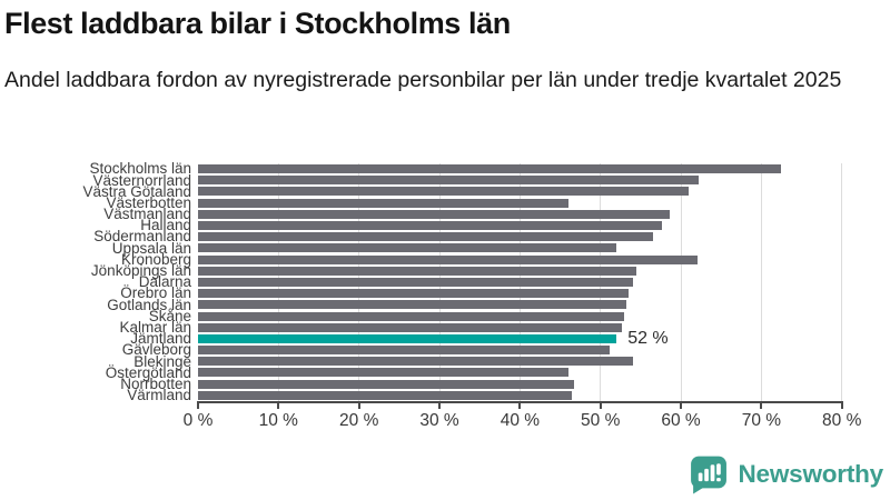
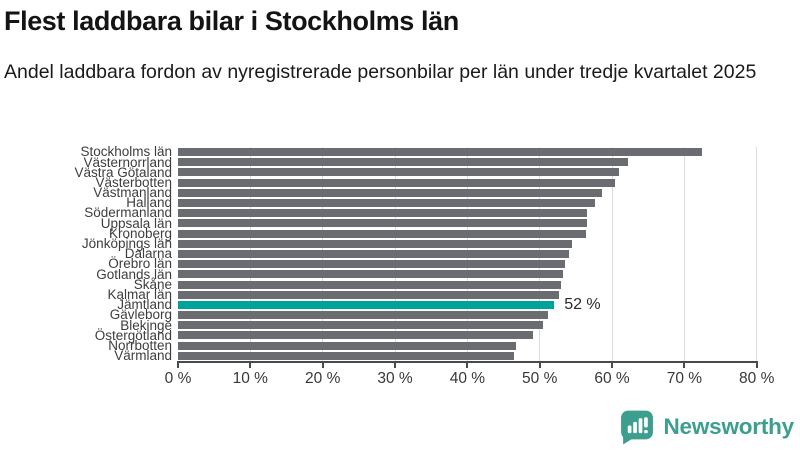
Västerbotten: 46% -> 60%
Uppsala län: 52% -> 56%
Kronoberg: 62% -> 56%
Blekinge: 54% -> 50%
Östergötland: 46% -> 49%
